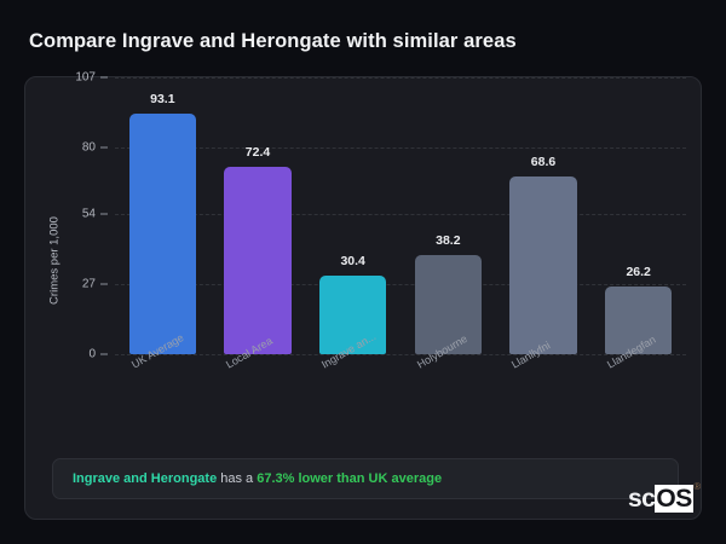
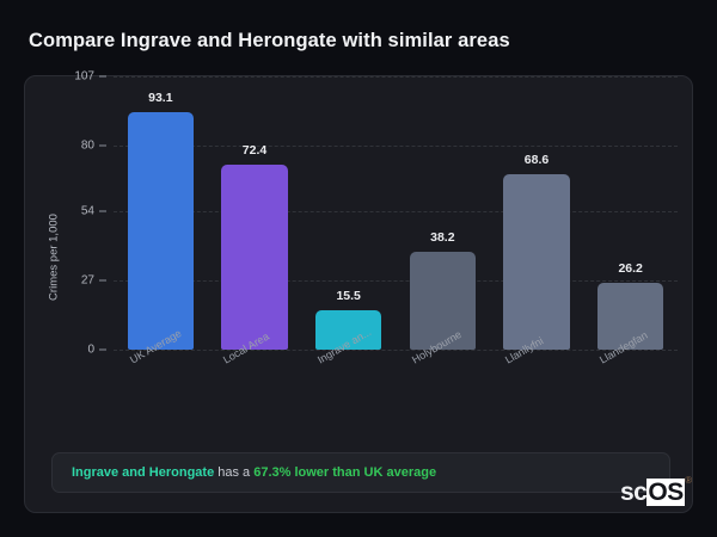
Ingrave an...: 30.4 -> 15.5
